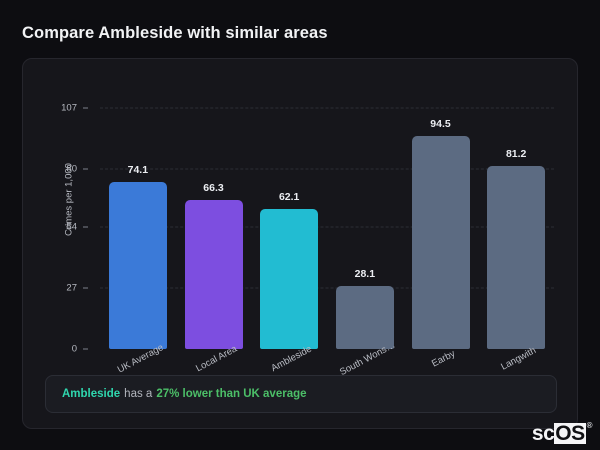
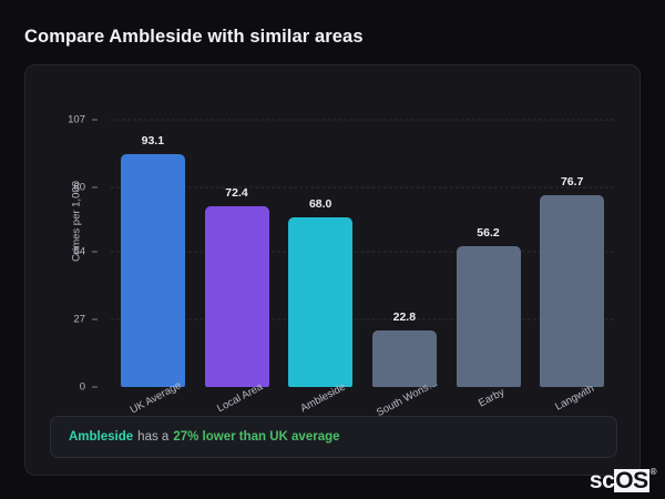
UK Average: 74.1 -> 93.1
Local Area: 66.3 -> 72.4
Ambleside: 62.1 -> 68.0
South Wons…: 28.1 -> 22.8
Earby: 94.5 -> 56.2
Langwith: 81.2 -> 76.7
